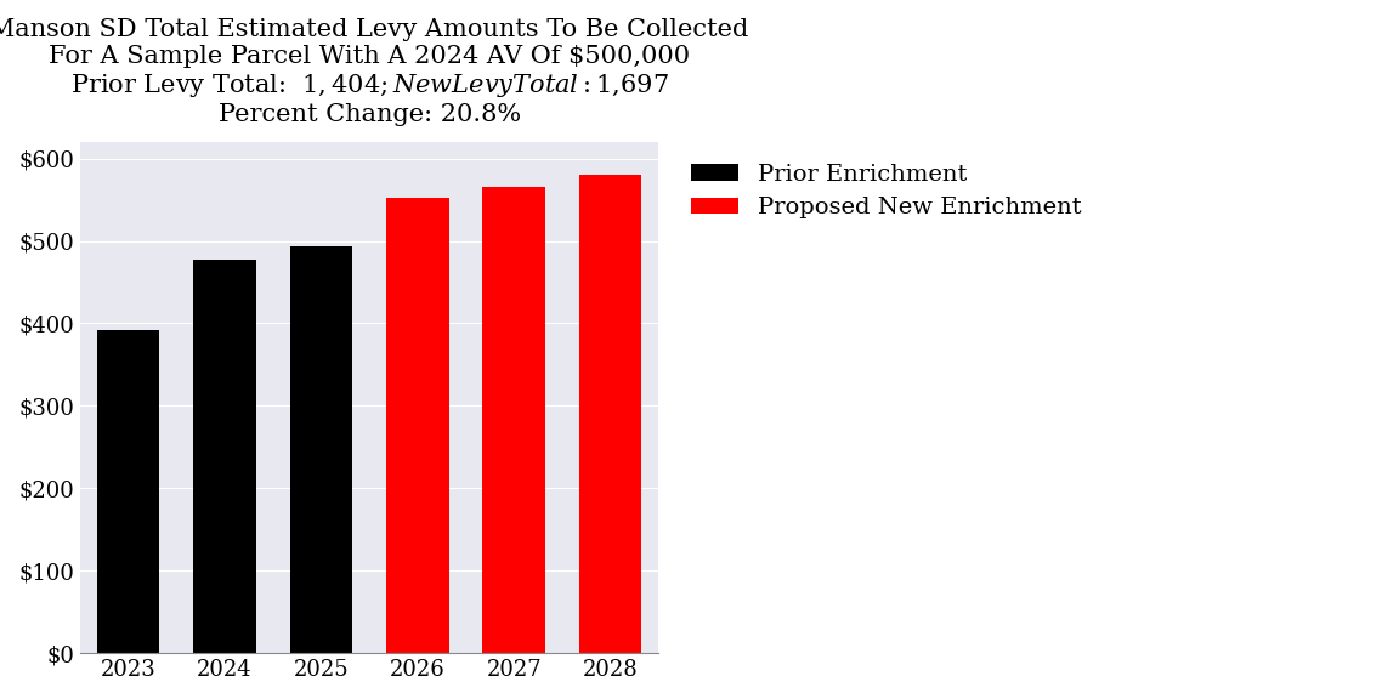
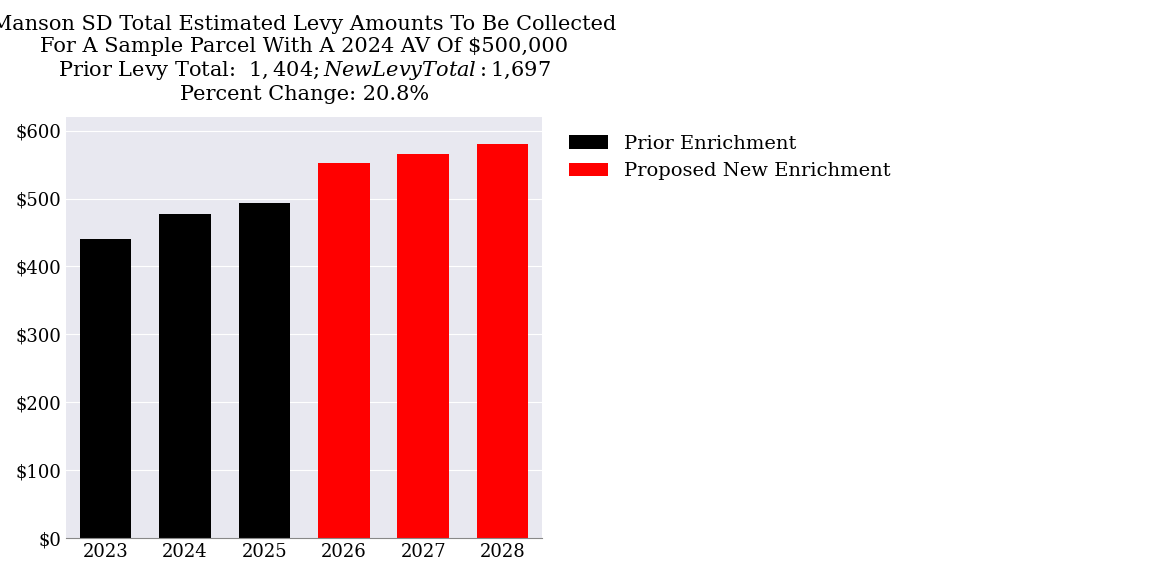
2023: $392 -> $440
